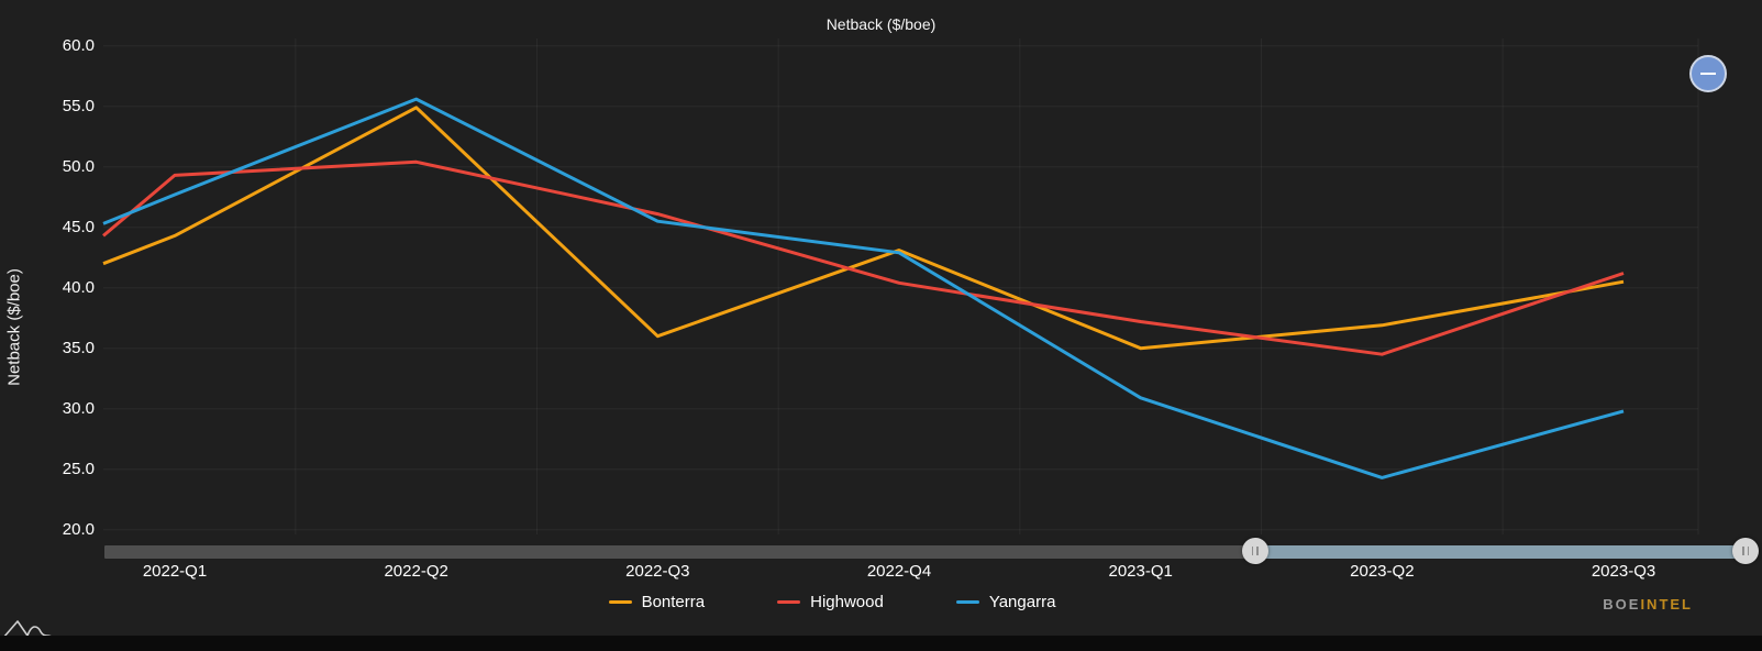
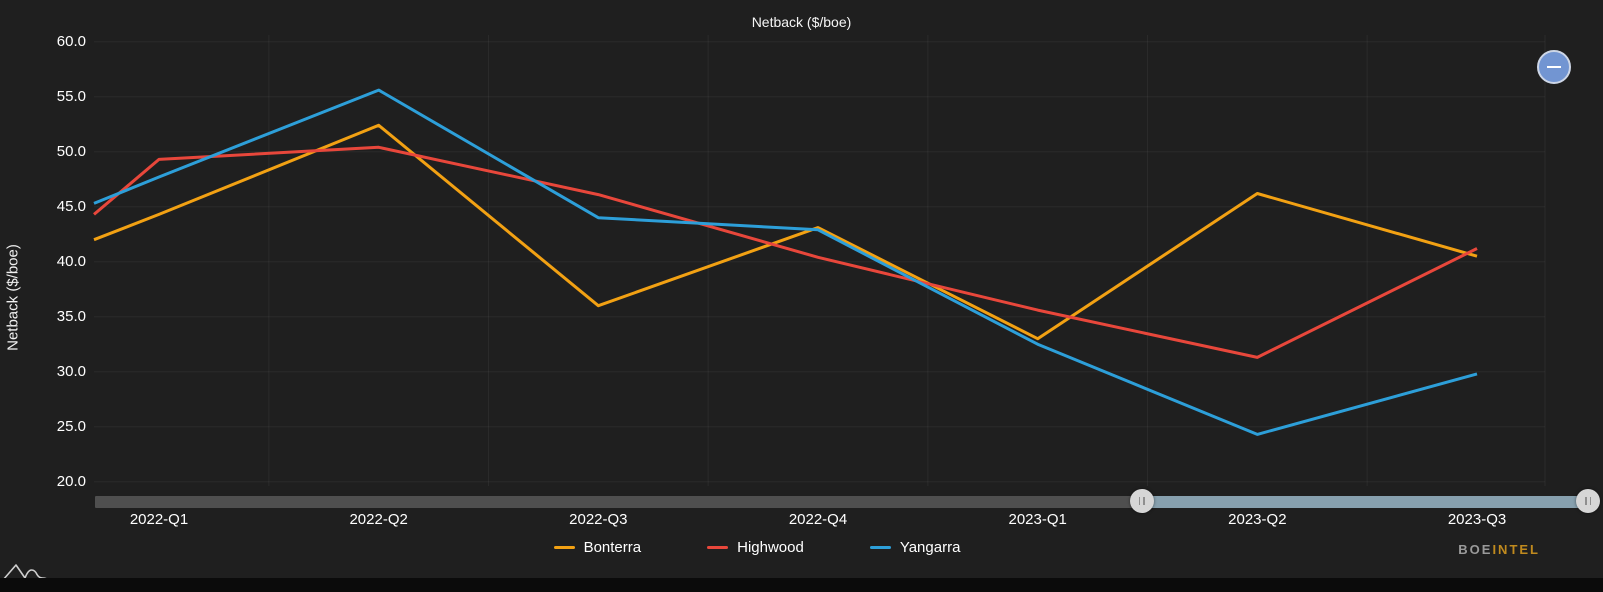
Bonterra/2022-Q2: 54.9 -> 52.4
Yangarra/2022-Q3: 45.5 -> 44.0
Bonterra/2023-Q1: 35.0 -> 33.0
Highwood/2023-Q1: 37.2 -> 35.6
Yangarra/2023-Q1: 30.9 -> 32.5
Bonterra/2023-Q2: 36.9 -> 46.2
Highwood/2023-Q2: 34.5 -> 31.3
